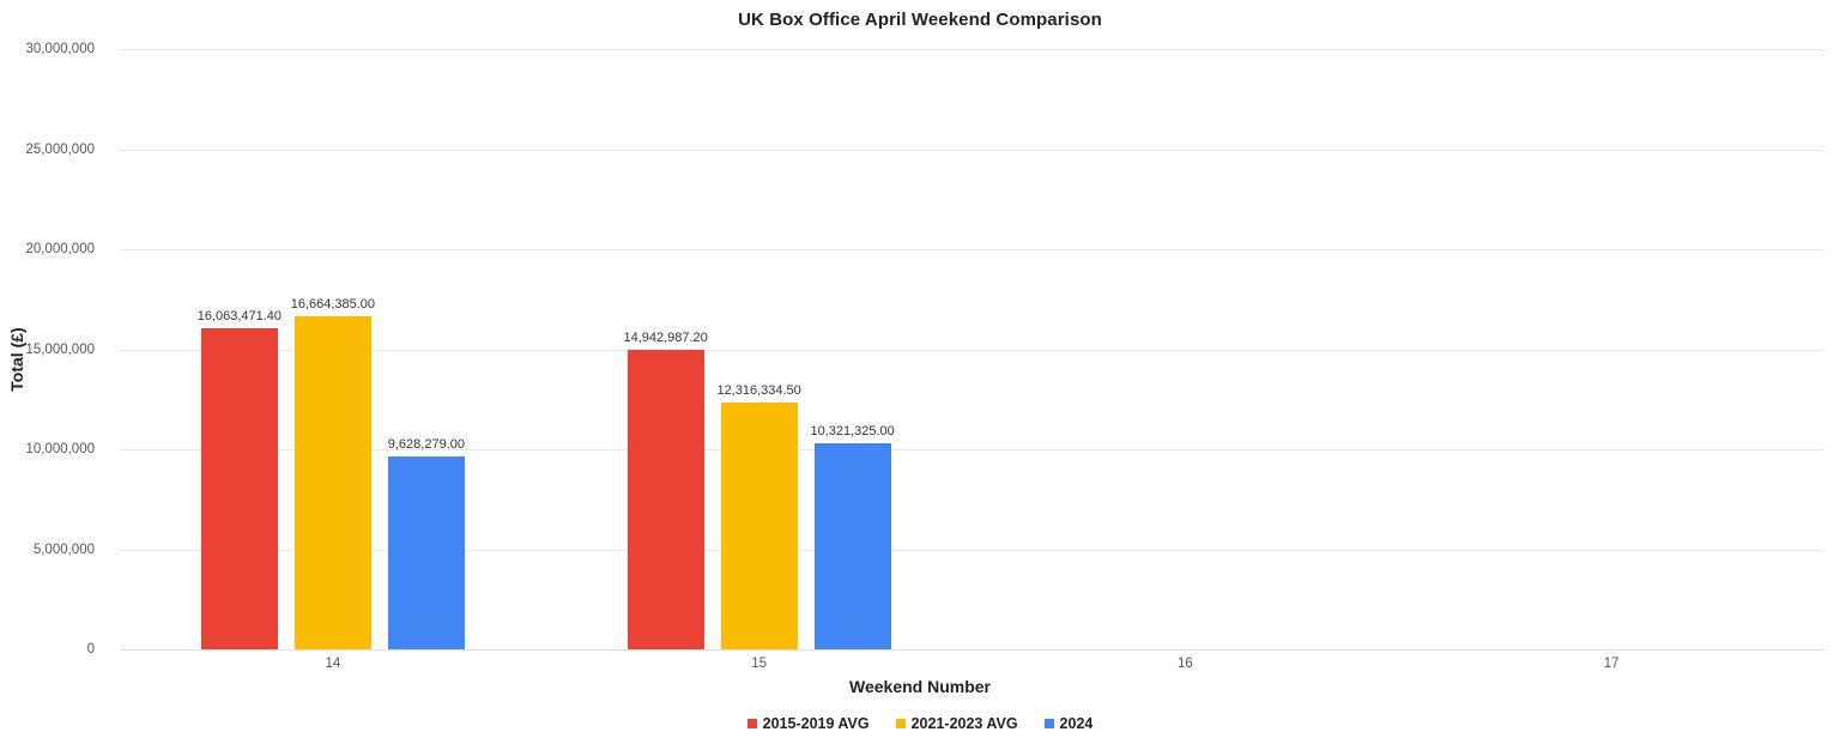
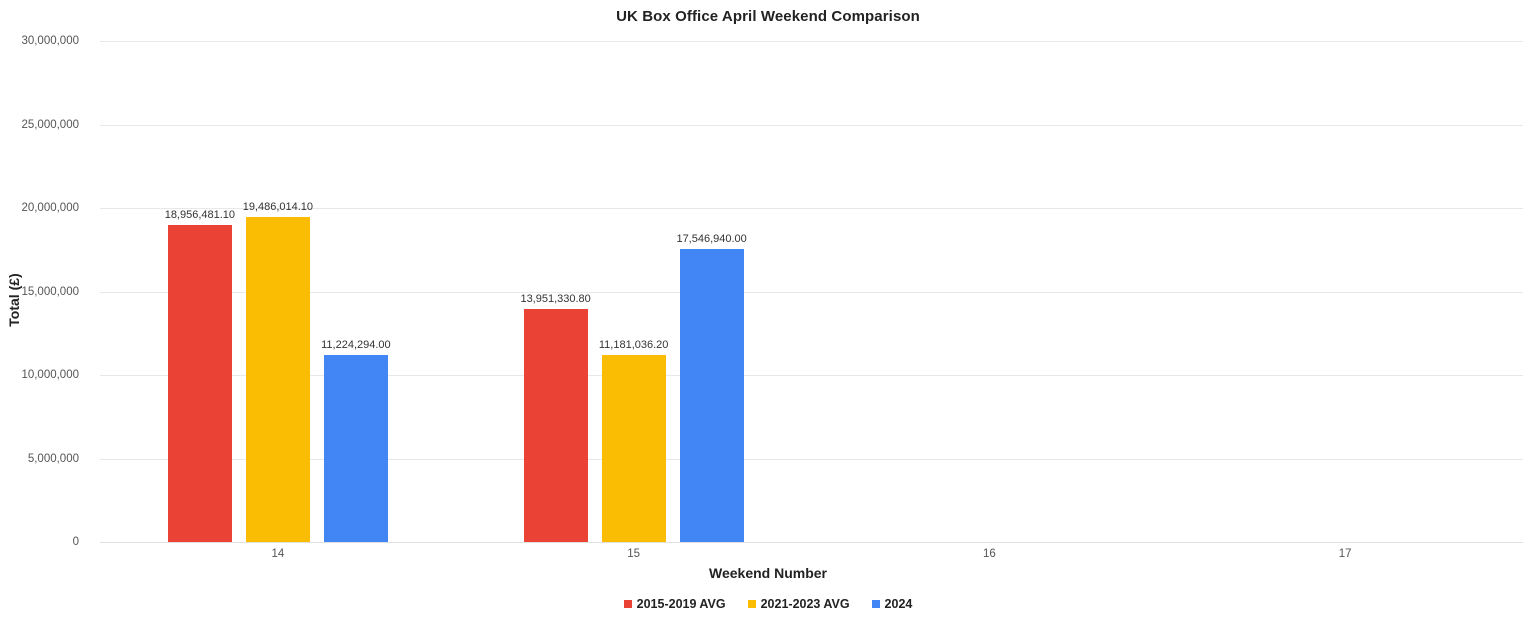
2015-2019 AVG/14: 16,063,471.40 -> 18,956,481.10
2021-2023 AVG/14: 16,664,385.00 -> 19,486,014.10
2024/14: 9,628,279.00 -> 11,224,294.00
2015-2019 AVG/15: 14,942,987.20 -> 13,951,330.80
2021-2023 AVG/15: 12,316,334.50 -> 11,181,036.20
2024/15: 10,321,325.00 -> 17,546,940.00
